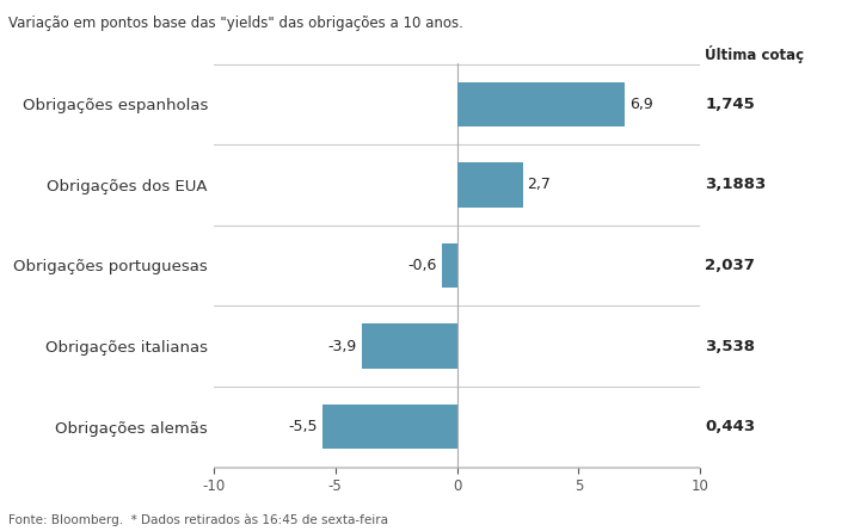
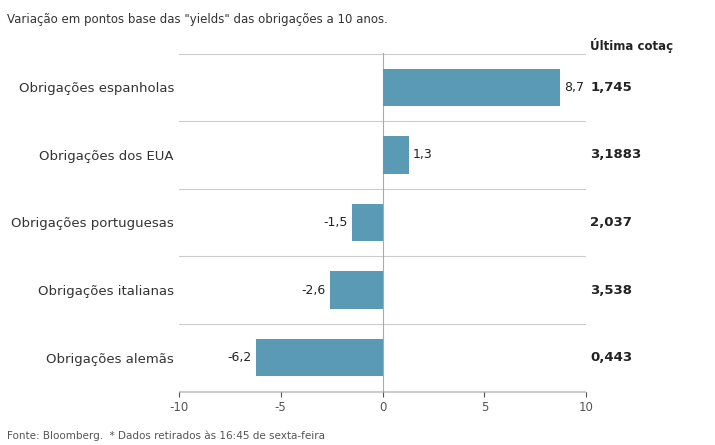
Obrigações espanholas: 6,9 -> 8,7
Obrigações dos EUA: 2,7 -> 1,3
Obrigações portuguesas: -0,6 -> -1,5
Obrigações italianas: -3,9 -> -2,6
Obrigações alemãs: -5,5 -> -6,2
